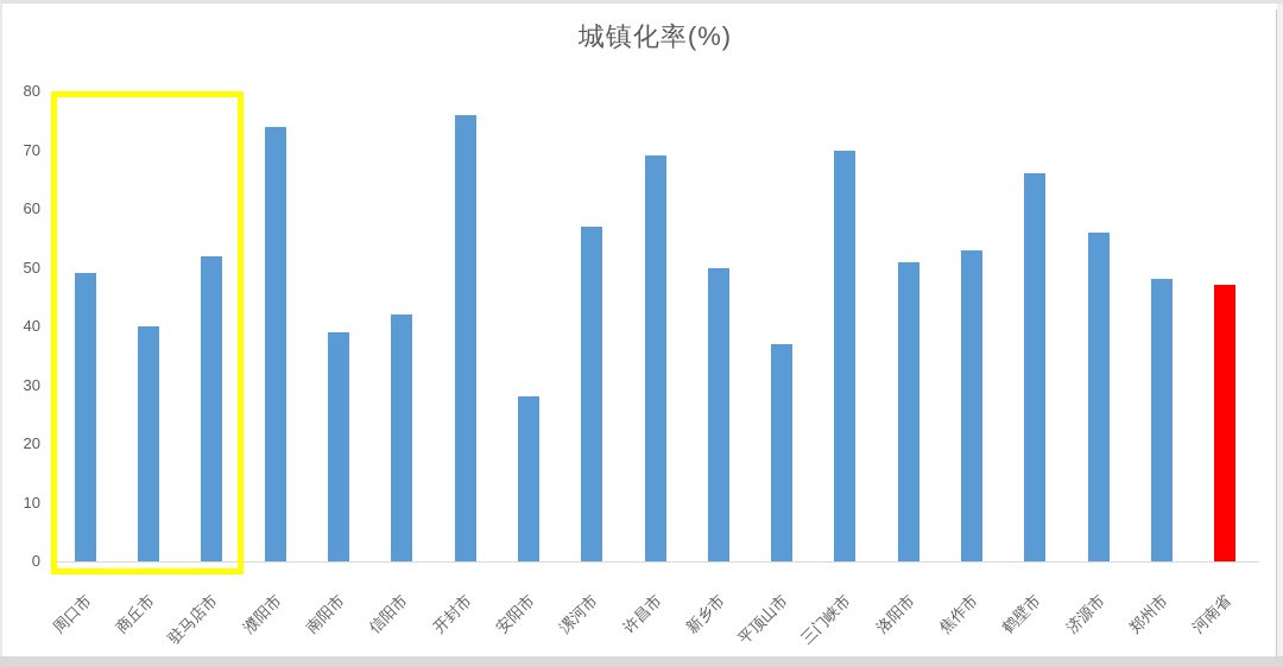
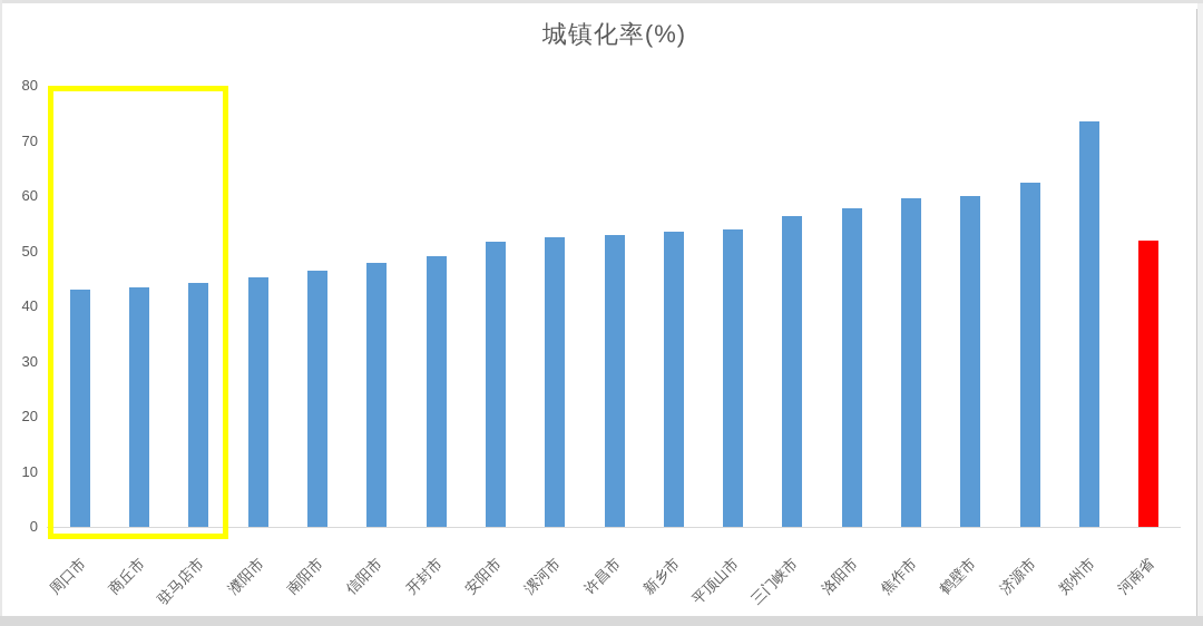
周口市: 49 -> 43
商丘市: 40 -> 43
驻马店市: 52 -> 44
濮阳市: 74 -> 45
南阳市: 39 -> 46
信阳市: 42 -> 48
开封市: 76 -> 49
安阳市: 28 -> 52
漯河市: 57 -> 52
许昌市: 69 -> 53
新乡市: 50 -> 54
平顶山市: 37 -> 54
三门峡市: 70 -> 56
洛阳市: 51 -> 58
焦作市: 53 -> 60
鹤壁市: 66 -> 60
济源市: 56 -> 62
郑州市: 48 -> 74
河南省: 47 -> 52
